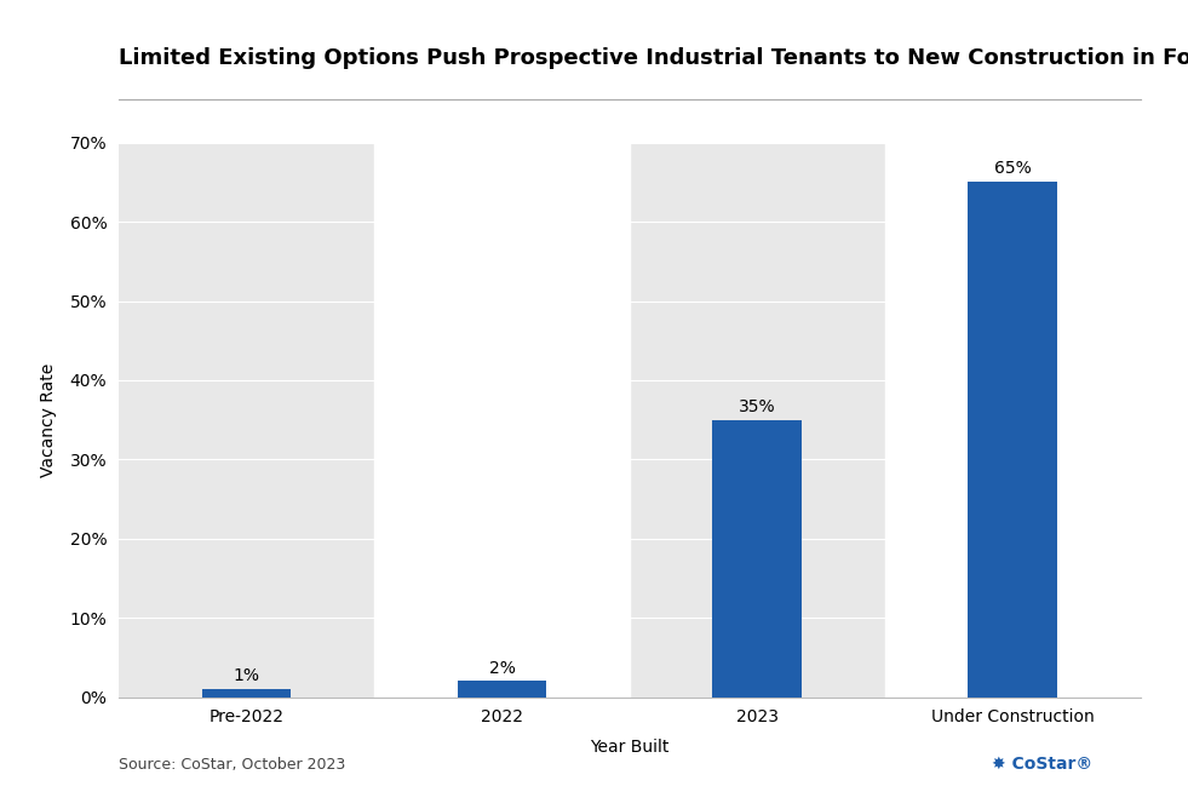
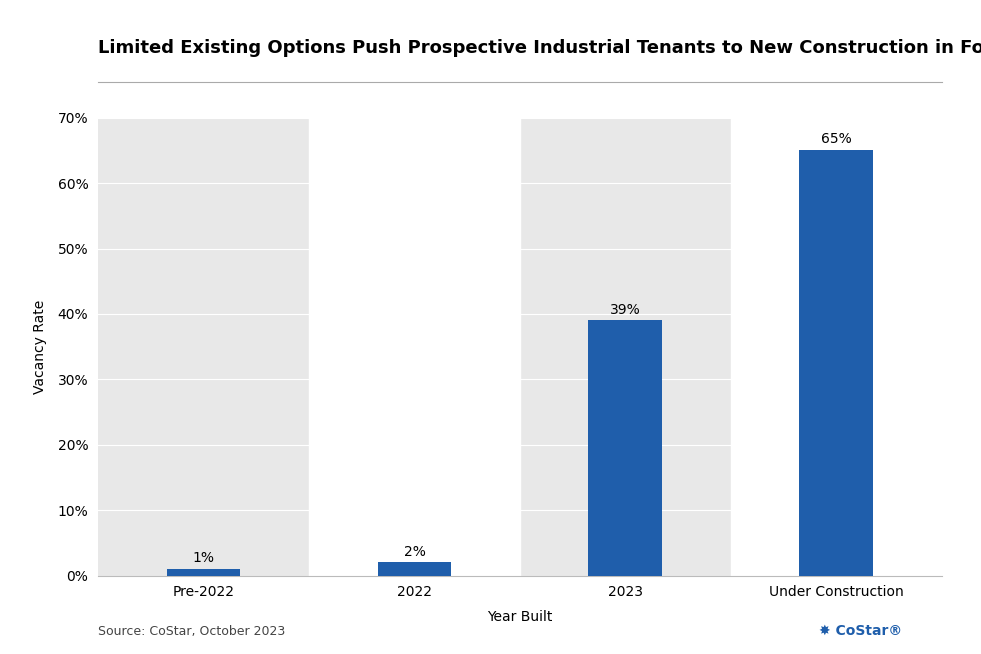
2023: 35% -> 39%
